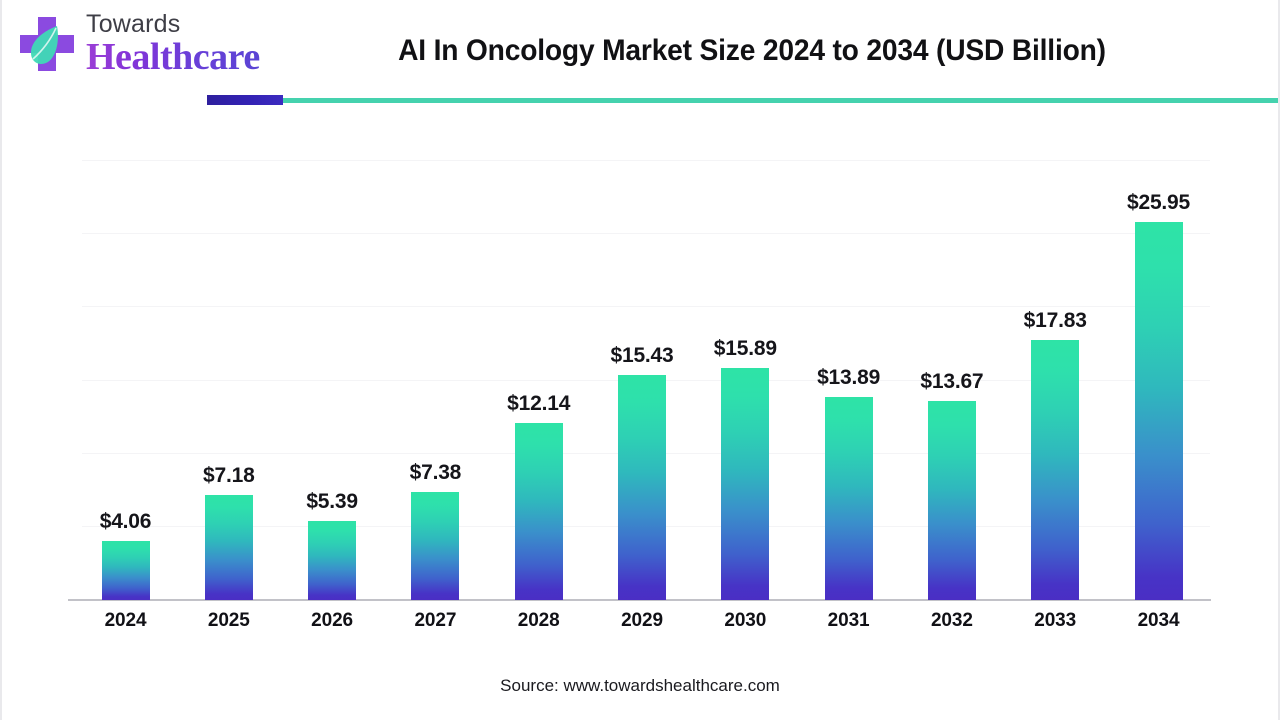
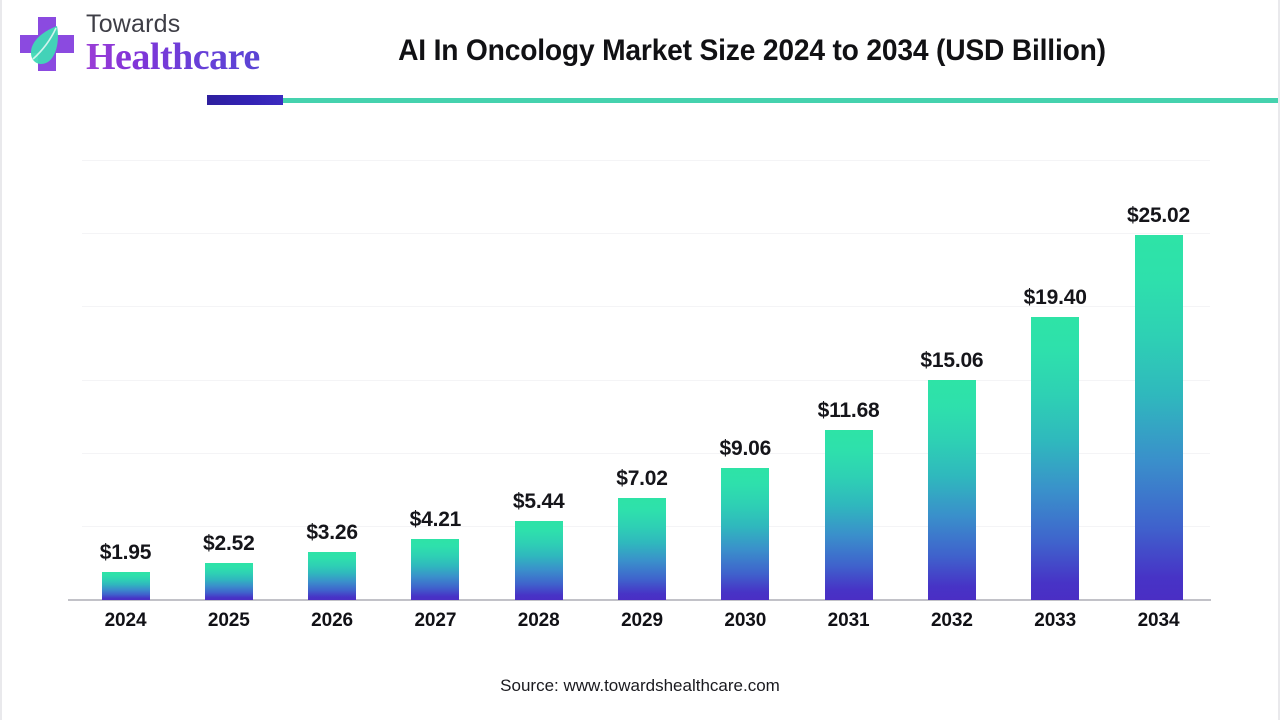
2024: $4.06 -> $1.95
2025: $7.18 -> $2.52
2026: $5.39 -> $3.26
2027: $7.38 -> $4.21
2028: $12.14 -> $5.44
2029: $15.43 -> $7.02
2030: $15.89 -> $9.06
2031: $13.89 -> $11.68
2032: $13.67 -> $15.06
2033: $17.83 -> $19.40
2034: $25.95 -> $25.02
